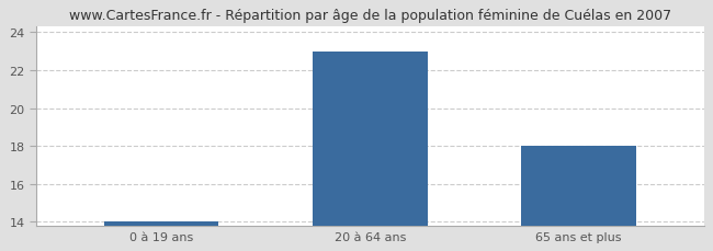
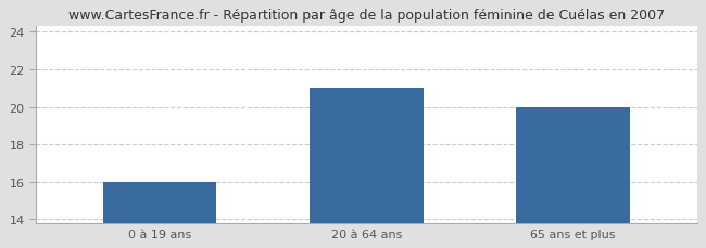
0 à 19 ans: 14 -> 16
20 à 64 ans: 23 -> 21
65 ans et plus: 18 -> 20
